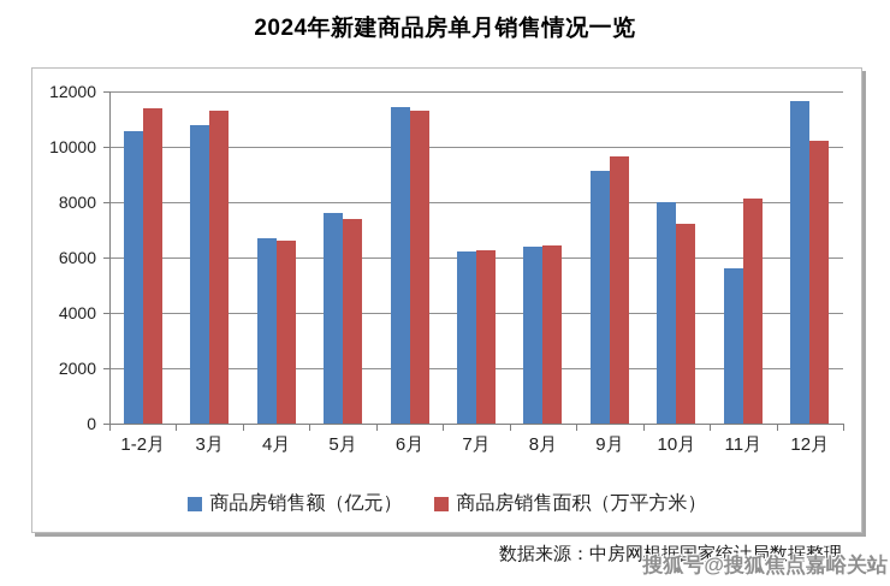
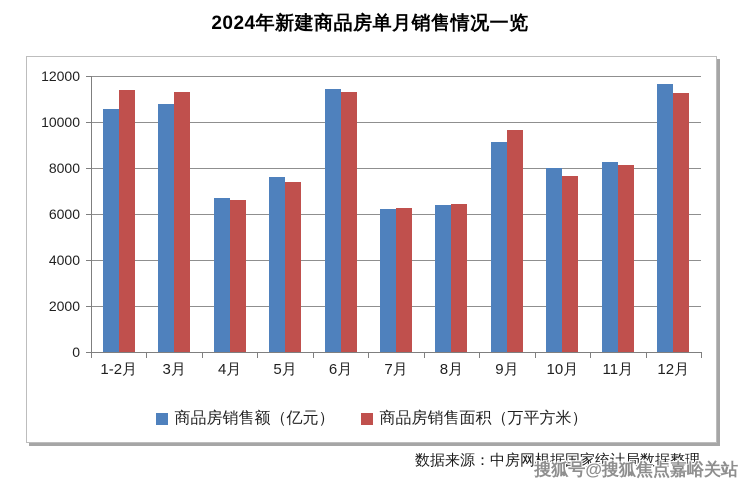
商品房销售面积（万平方米）/10月: 7200 -> 7600
商品房销售额（亿元）/11月: 5600 -> 8200
商品房销售面积（万平方米）/12月: 10200 -> 11200
